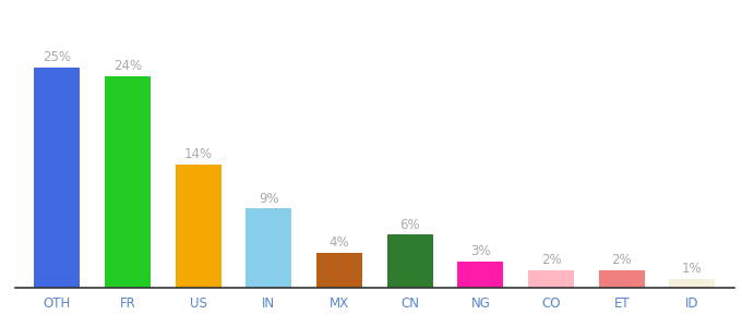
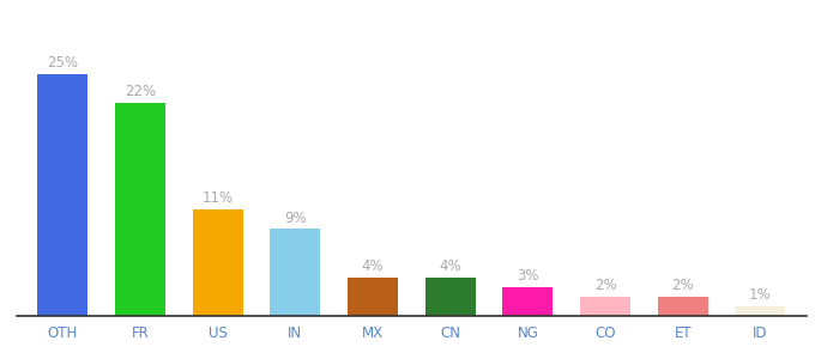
FR: 24% -> 22%
US: 14% -> 11%
CN: 6% -> 4%
